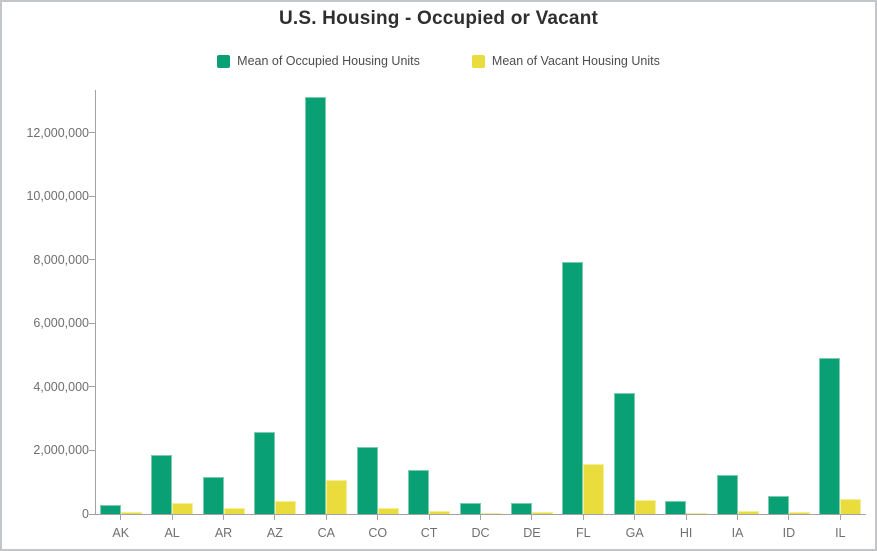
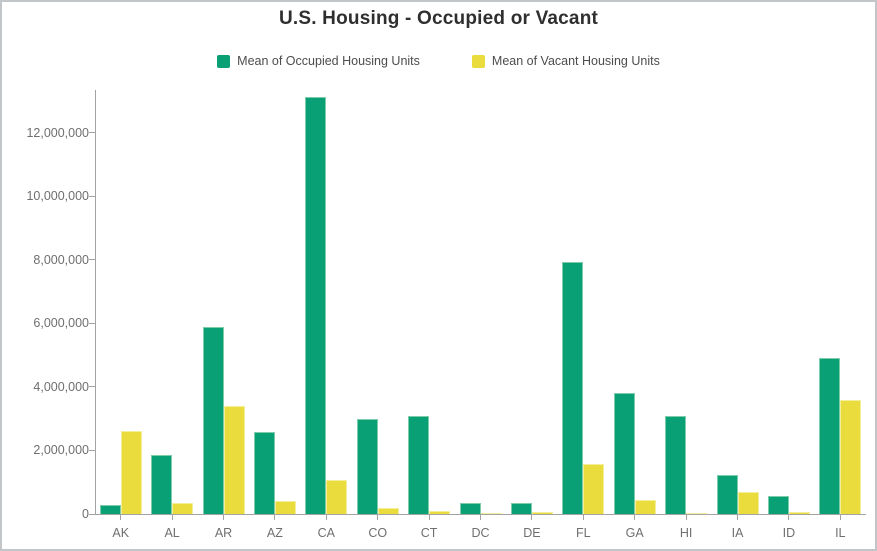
Mean of Vacant Housing Units/AK: 100000 -> 2600000
Mean of Occupied Housing Units/AR: 1200000 -> 5900000
Mean of Vacant Housing Units/AR: 200000 -> 3400000
Mean of Occupied Housing Units/CO: 2100000 -> 3000000
Mean of Occupied Housing Units/CT: 1400000 -> 3100000
Mean of Occupied Housing Units/HI: 400000 -> 3100000
Mean of Vacant Housing Units/IA: 100000 -> 700000
Mean of Vacant Housing Units/IL: 500000 -> 3600000
